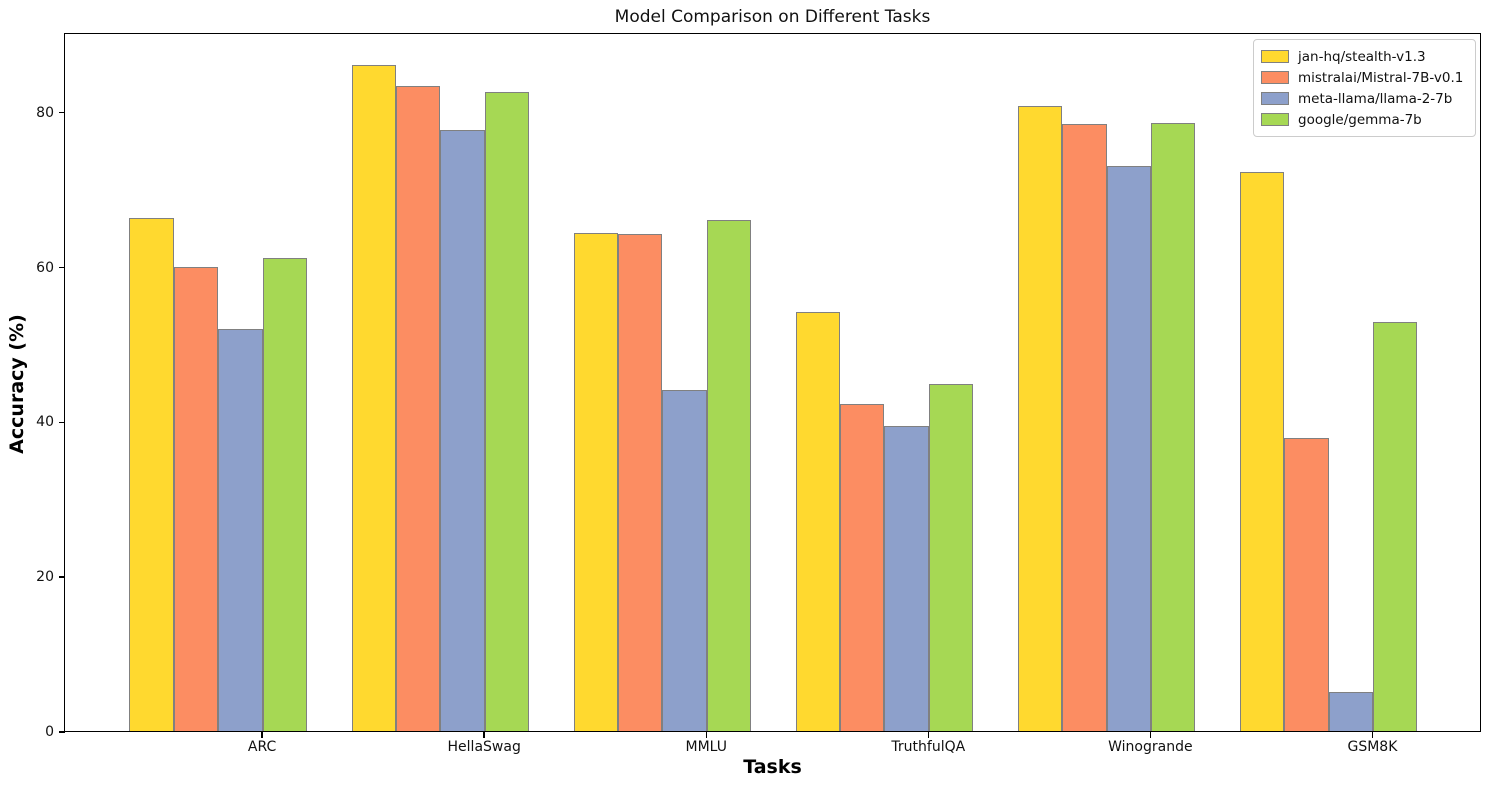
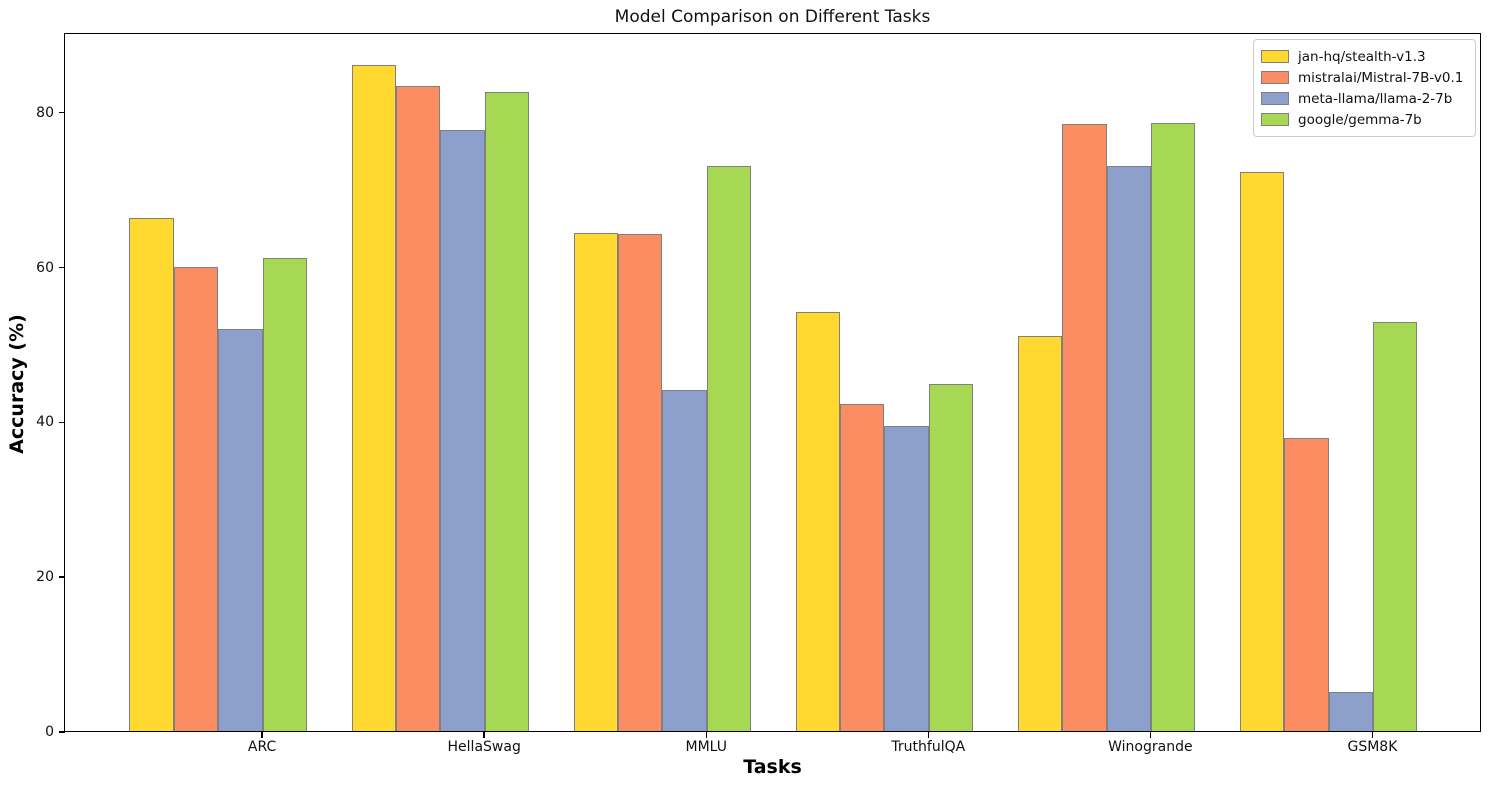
google/gemma-7b/MMLU: 66 -> 73
jan-hq/stealth-v1.3/Winogrande: 81 -> 51
